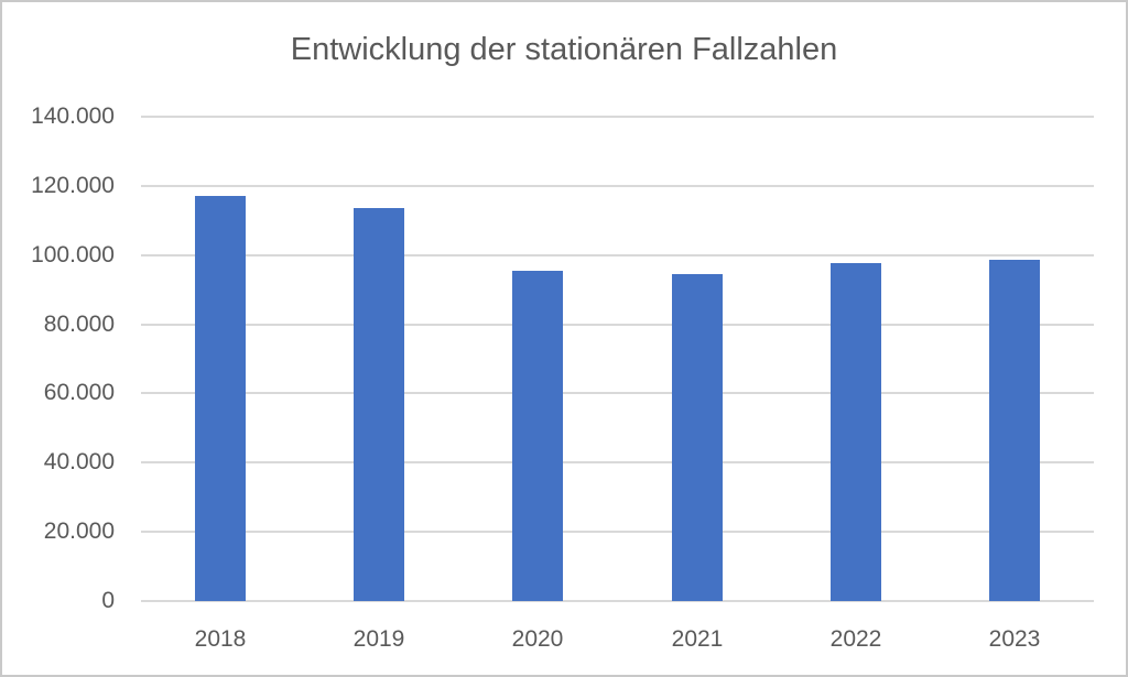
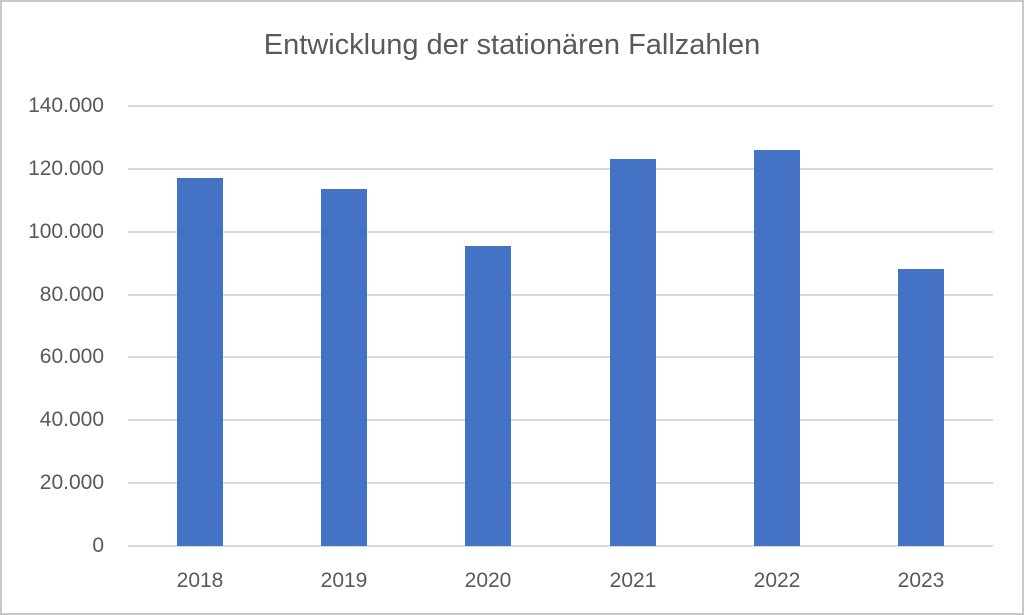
2021: 95000 -> 123000
2022: 98000 -> 126000
2023: 99000 -> 88000
